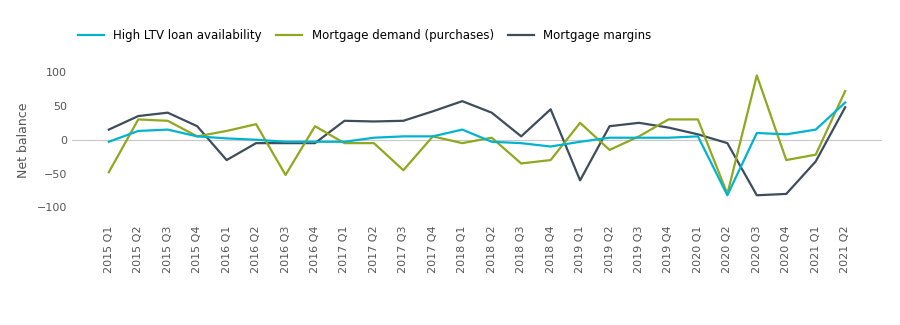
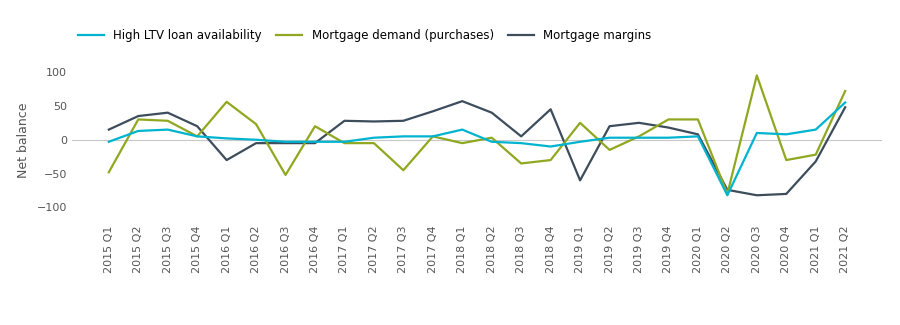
Mortgage demand (purchases)/2016 Q1: 13 -> 56
Mortgage margins/2020 Q2: -5 -> -74
